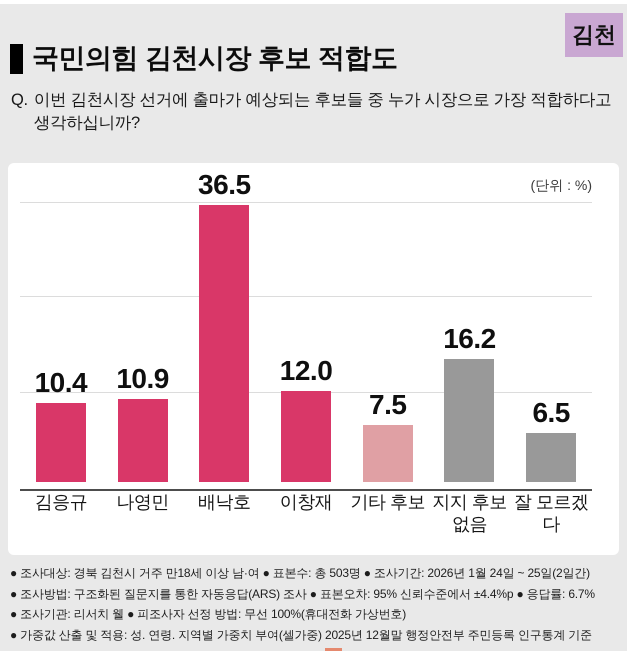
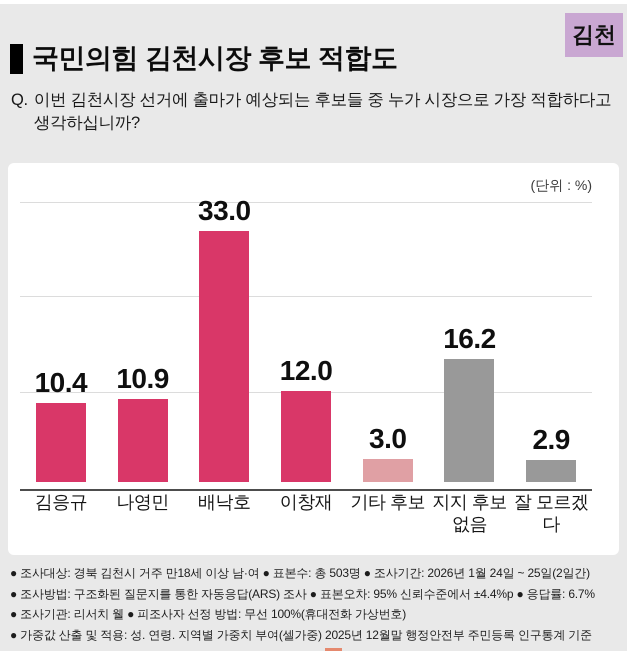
배낙호: 36.5 -> 33.0
기타 후보: 7.5 -> 3.0
잘 모르겠다: 6.5 -> 2.9
